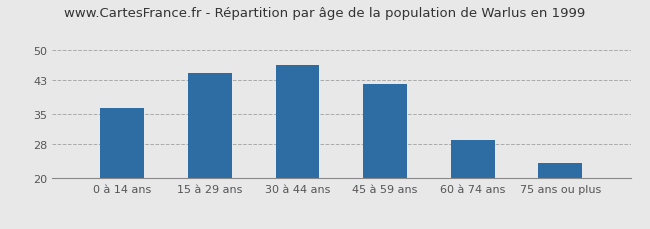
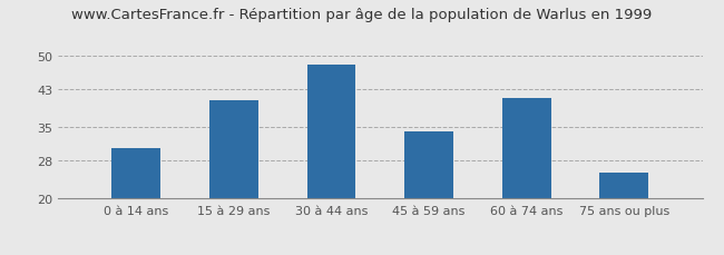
0 à 14 ans: 36.5 -> 30.5
15 à 29 ans: 44.5 -> 40.5
30 à 44 ans: 46.5 -> 48.0
45 à 59 ans: 42.0 -> 34.0
60 à 74 ans: 29.0 -> 41.0
75 ans ou plus: 23.5 -> 25.5
